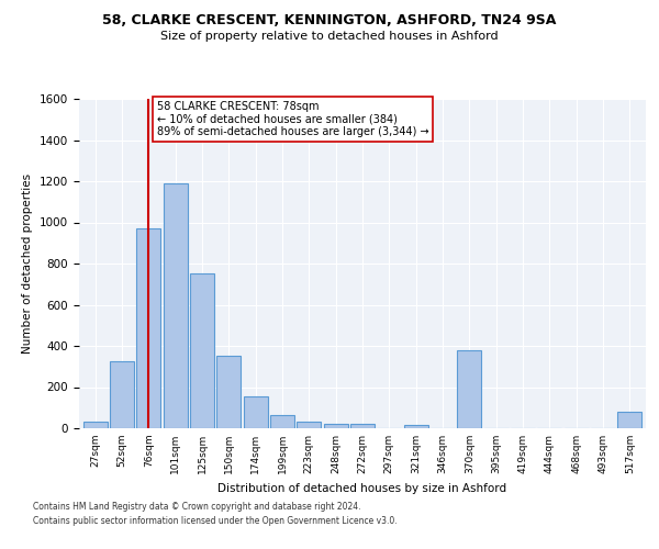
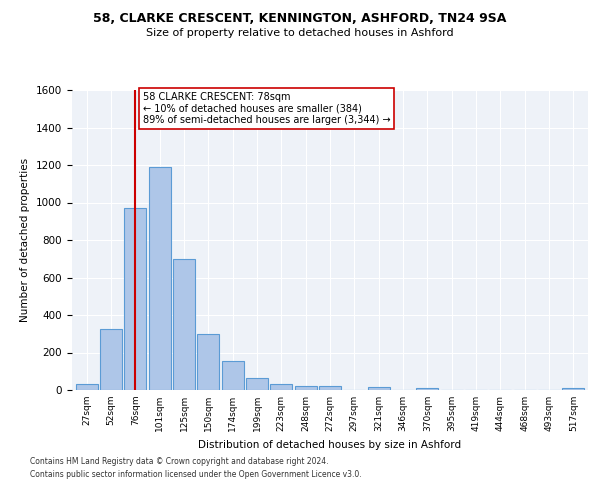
125sqm: 750 -> 700
150sqm: 350 -> 300
370sqm: 380 -> 10
517sqm: 80 -> 10
